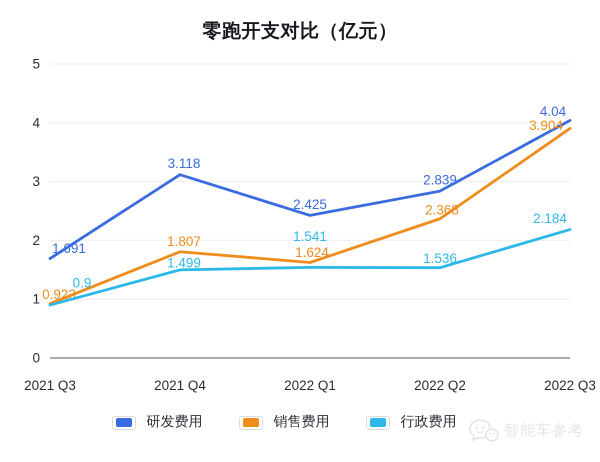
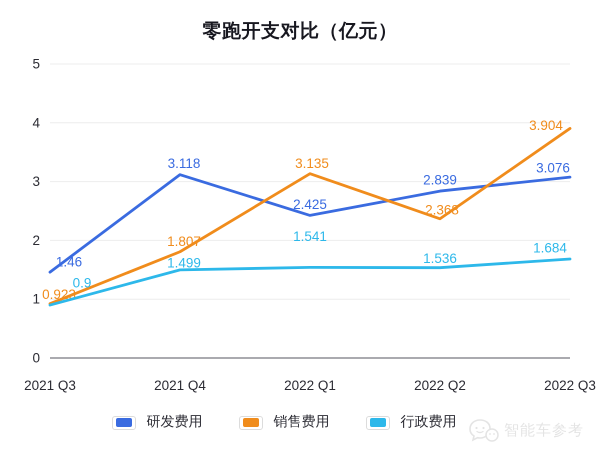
研发费用/2021 Q3: 1.691 -> 1.46
销售费用/2022 Q1: 1.624 -> 3.135
研发费用/2022 Q3: 4.04 -> 3.076
行政费用/2022 Q3: 2.184 -> 1.684
